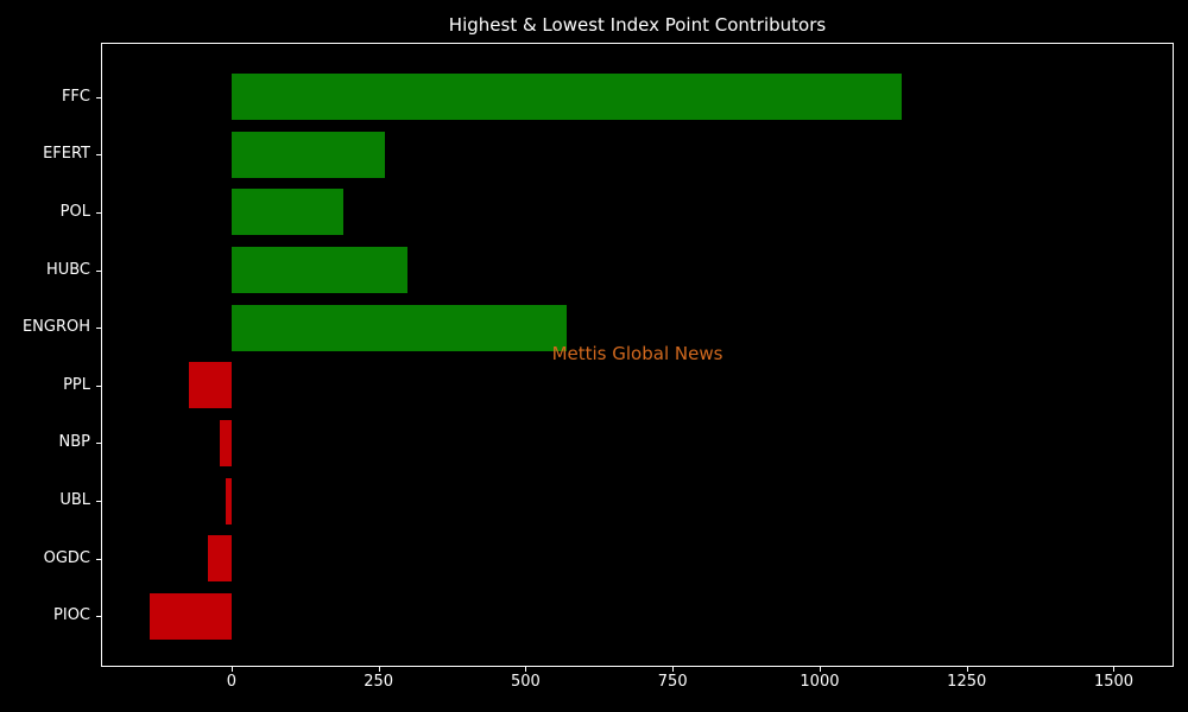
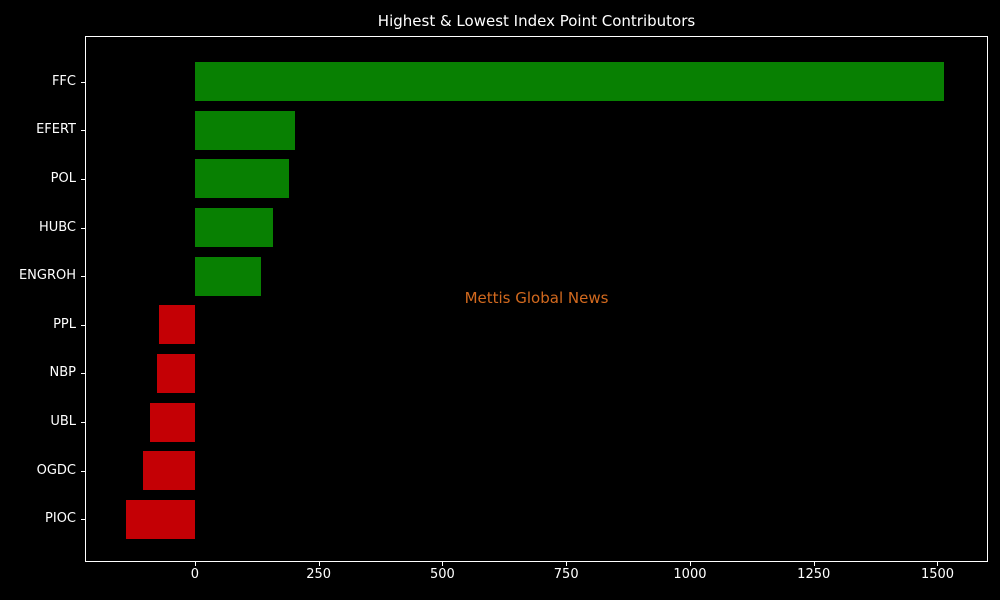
FFC: 1140 -> 1510
EFERT: 260 -> 200
HUBC: 300 -> 160
ENGROH: 570 -> 130
NBP: -20 -> -80
UBL: -10 -> -90
OGDC: -40 -> -100
